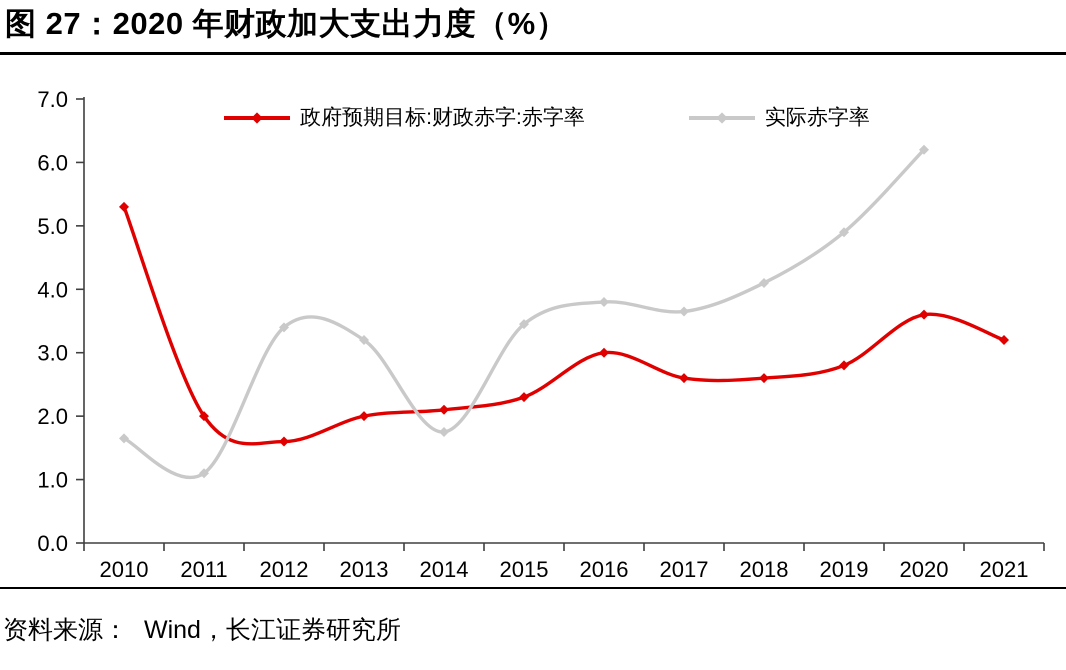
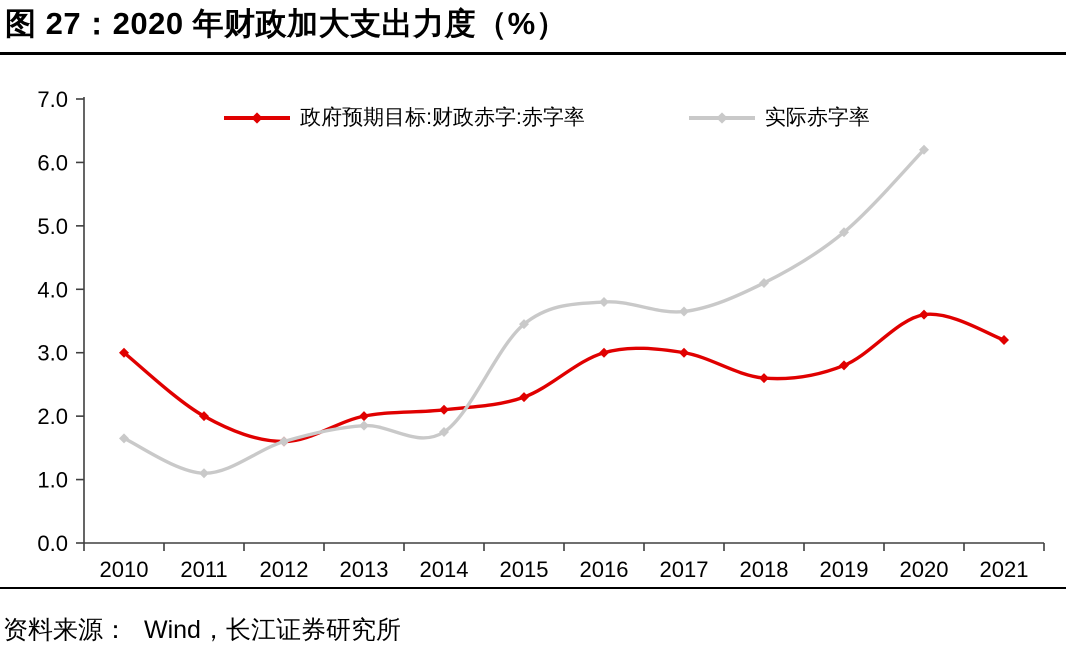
政府预期目标:财政赤字:赤字率/2010: 5.3 -> 3.0
实际赤字率/2012: 3.4 -> 1.6
实际赤字率/2013: 3.2 -> 1.9
政府预期目标:财政赤字:赤字率/2017: 2.6 -> 3.0
